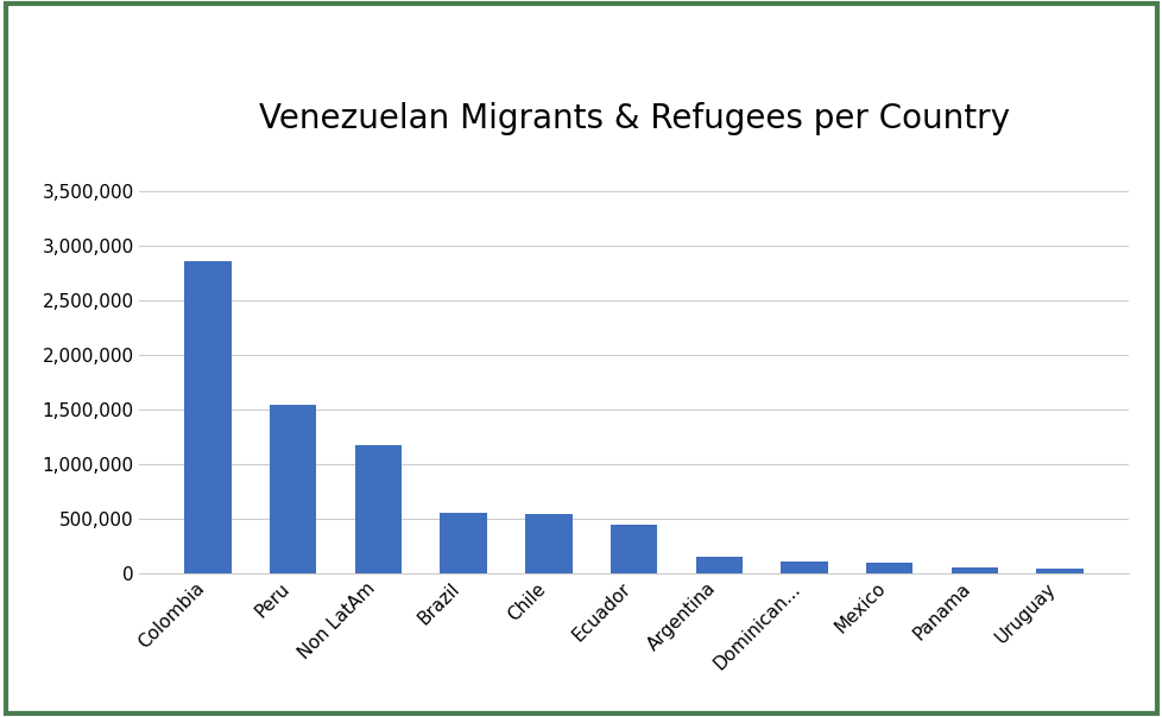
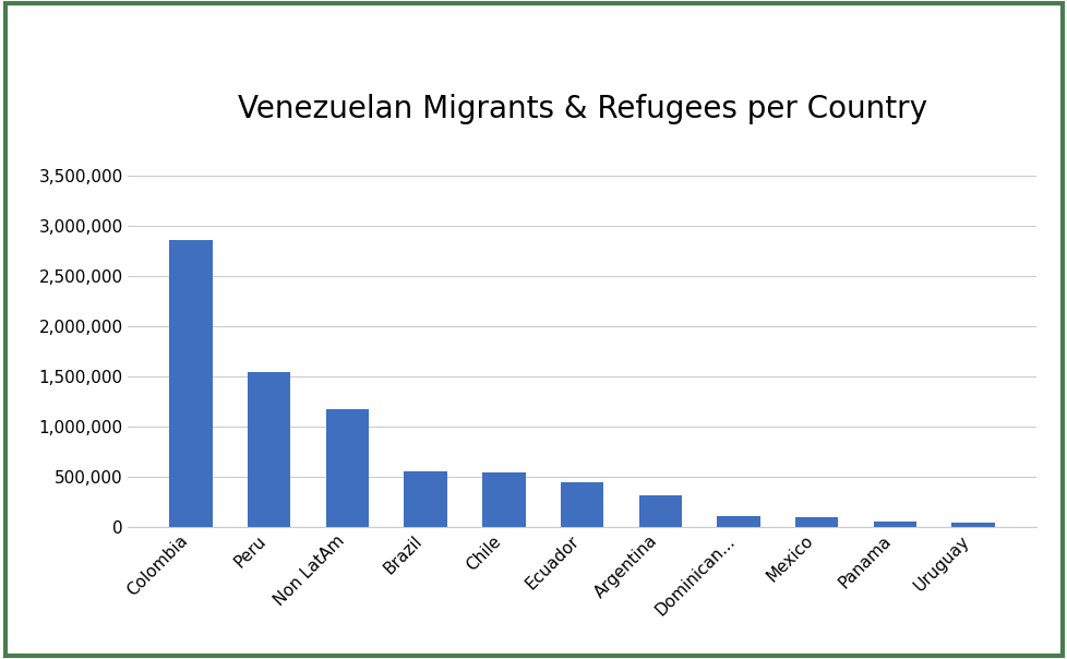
Argentina: 160,000 -> 320,000
